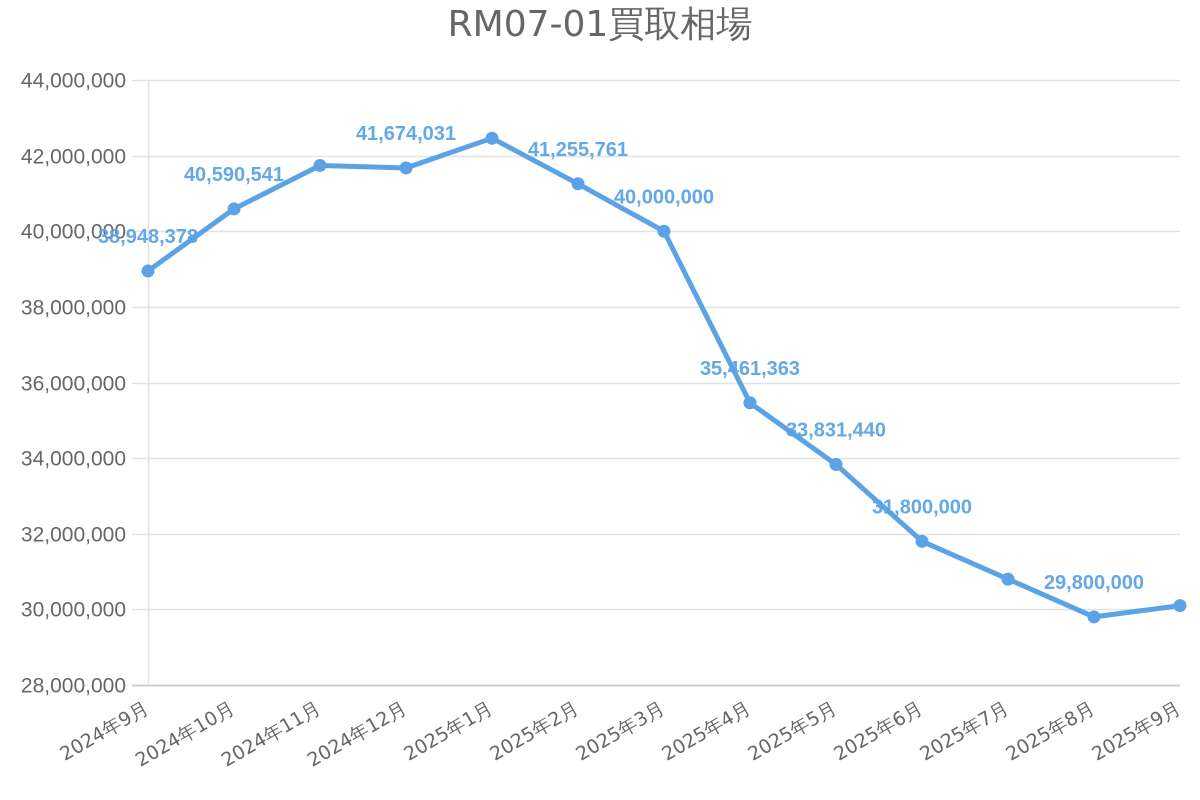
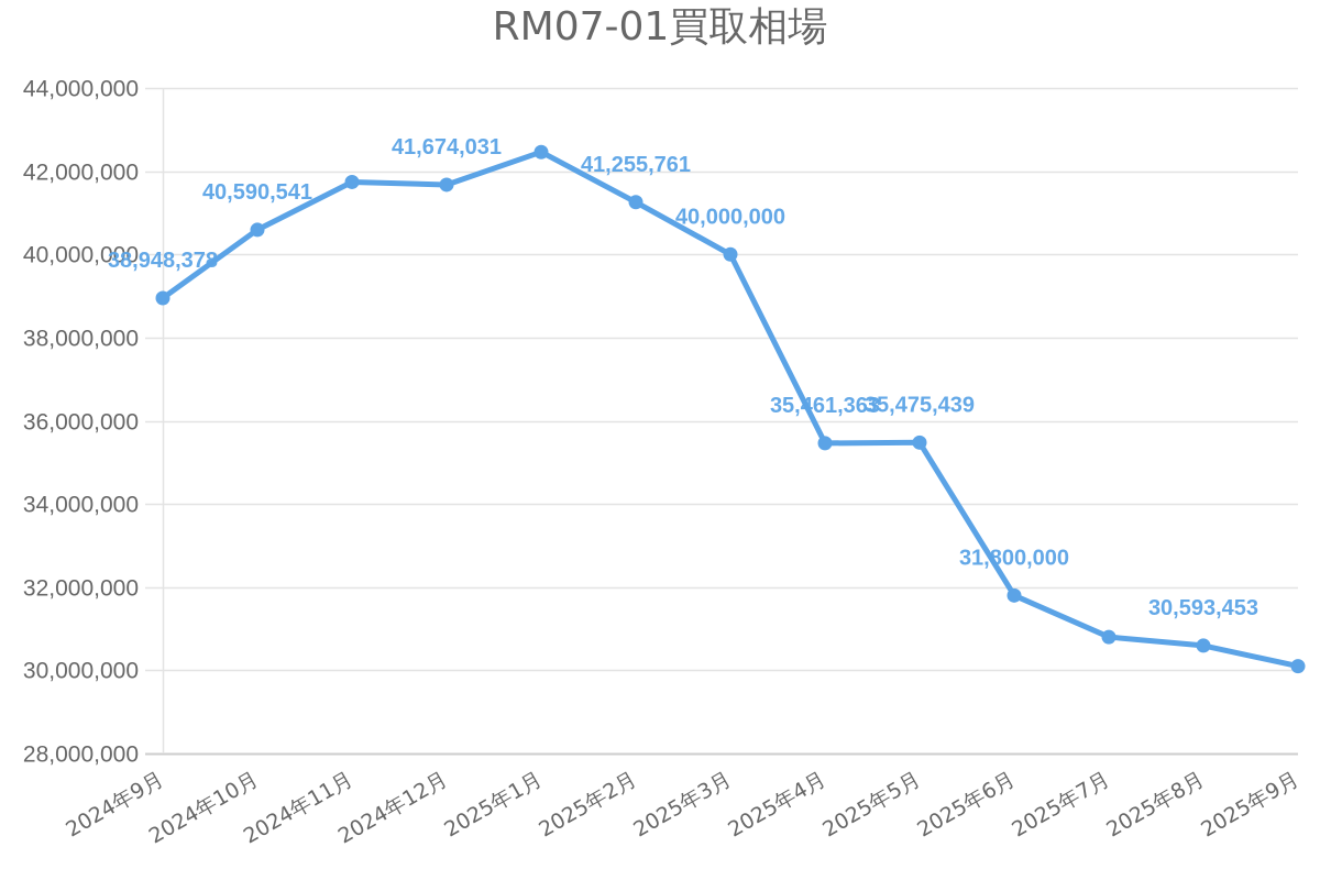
2025年5月: 33,831,440 -> 35,475,439
2025年8月: 29,800,000 -> 30,593,453
